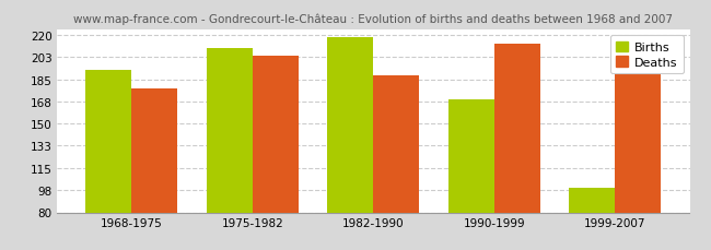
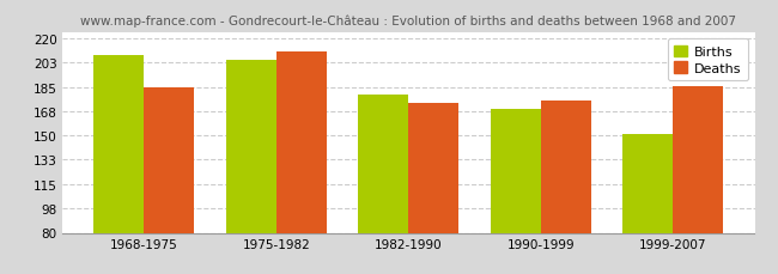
Births/1968-1975: 193 -> 208
Deaths/1968-1975: 178 -> 185
Births/1975-1982: 210 -> 205
Deaths/1975-1982: 204 -> 211
Births/1982-1990: 219 -> 180
Deaths/1982-1990: 188 -> 174
Deaths/1990-1999: 213 -> 175
Births/1999-2007: 99 -> 151
Deaths/1999-2007: 192 -> 186
